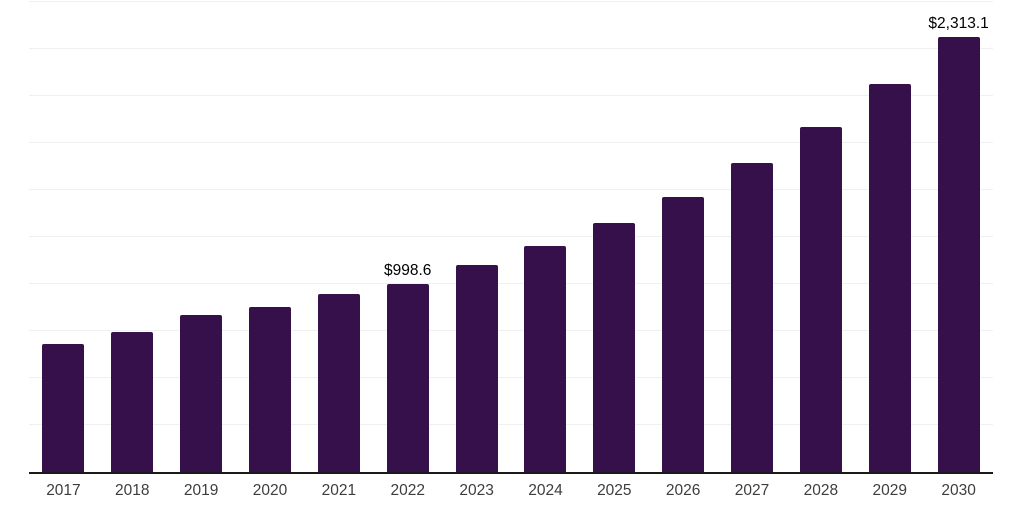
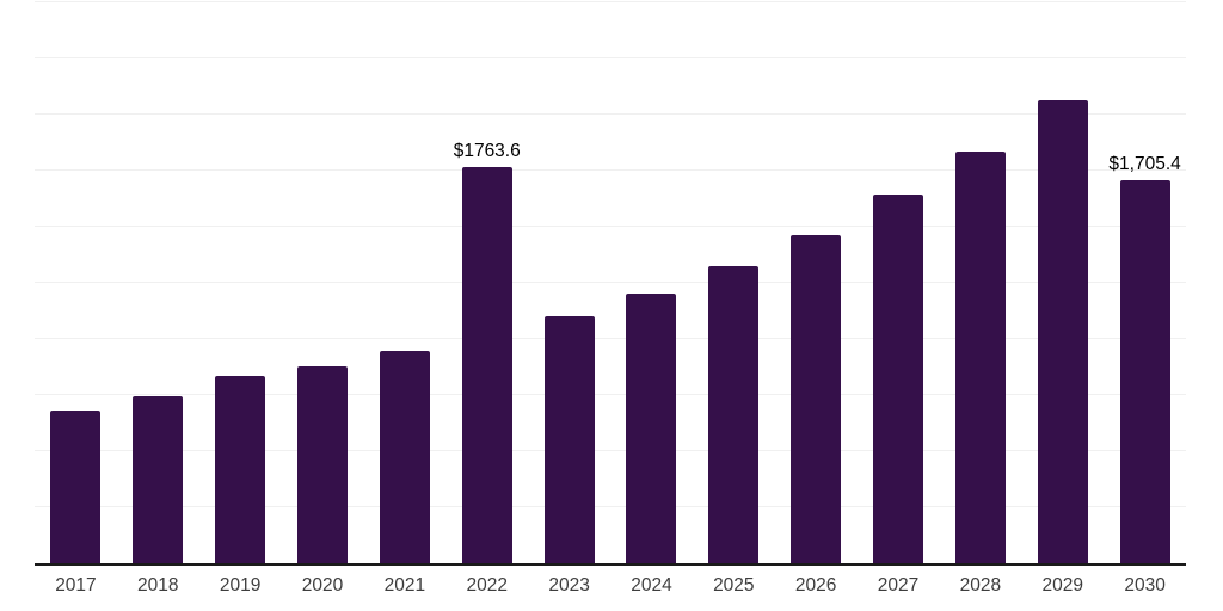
2022: $998.6 -> $1763.6
2030: $2,313.1 -> $1,705.4
